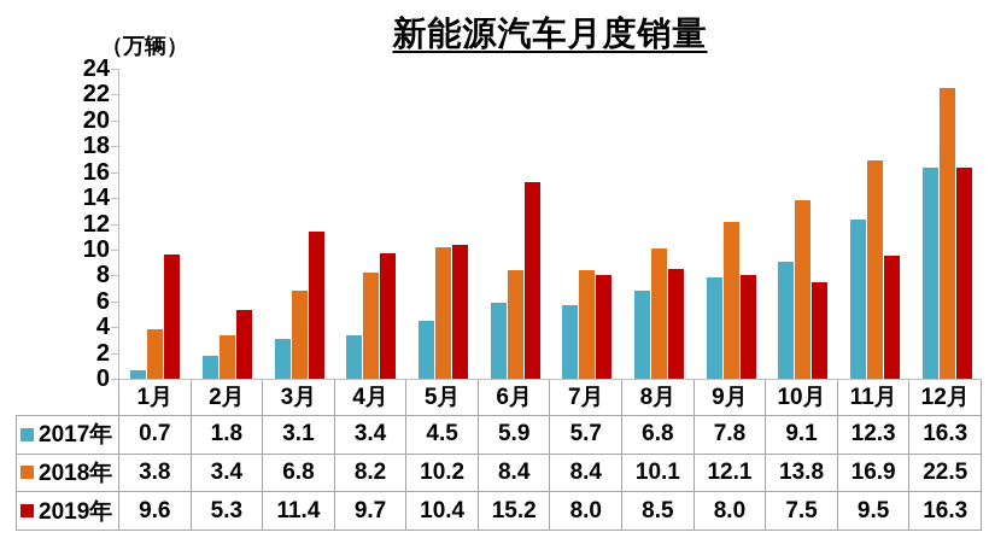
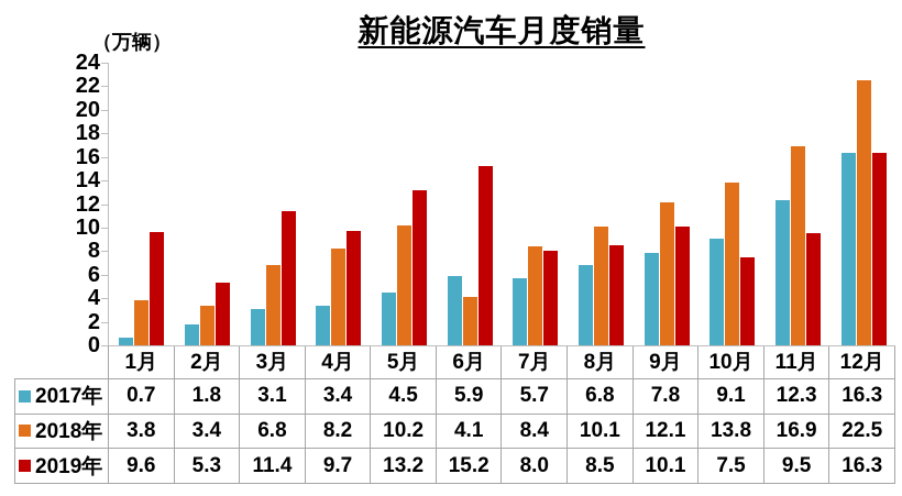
2019年/5月: 10.4 -> 13.2
2018年/6月: 8.4 -> 4.1
2019年/9月: 8.0 -> 10.1
